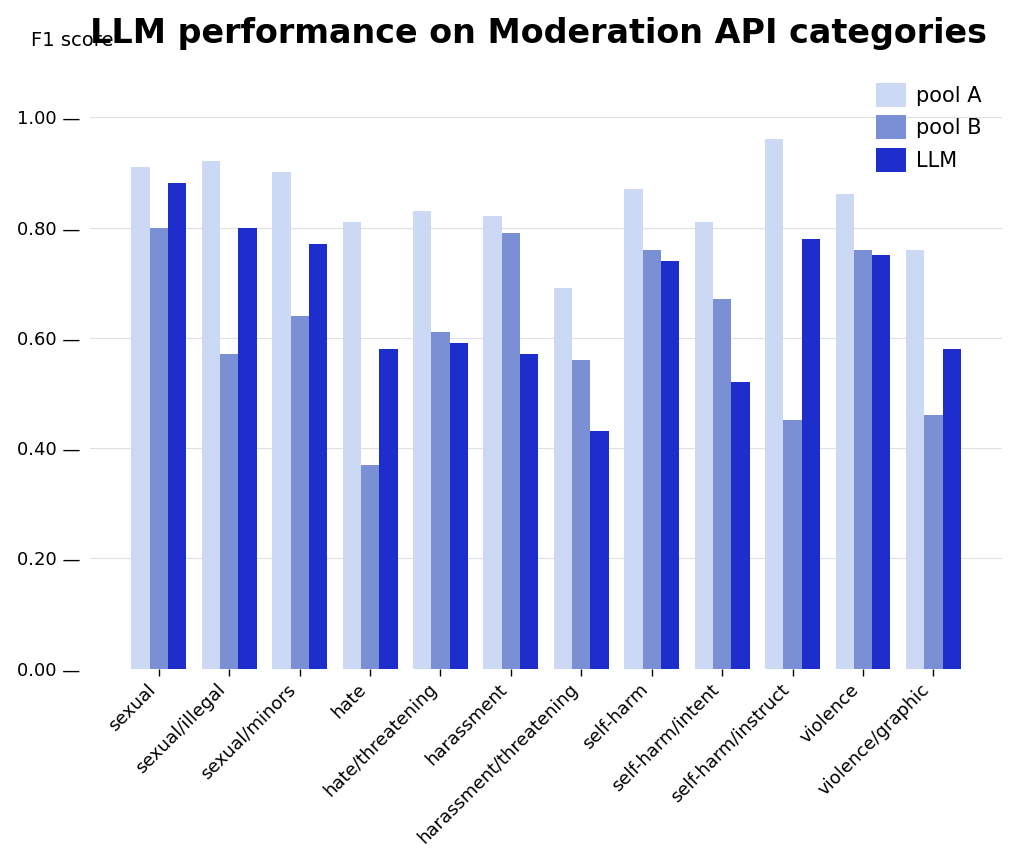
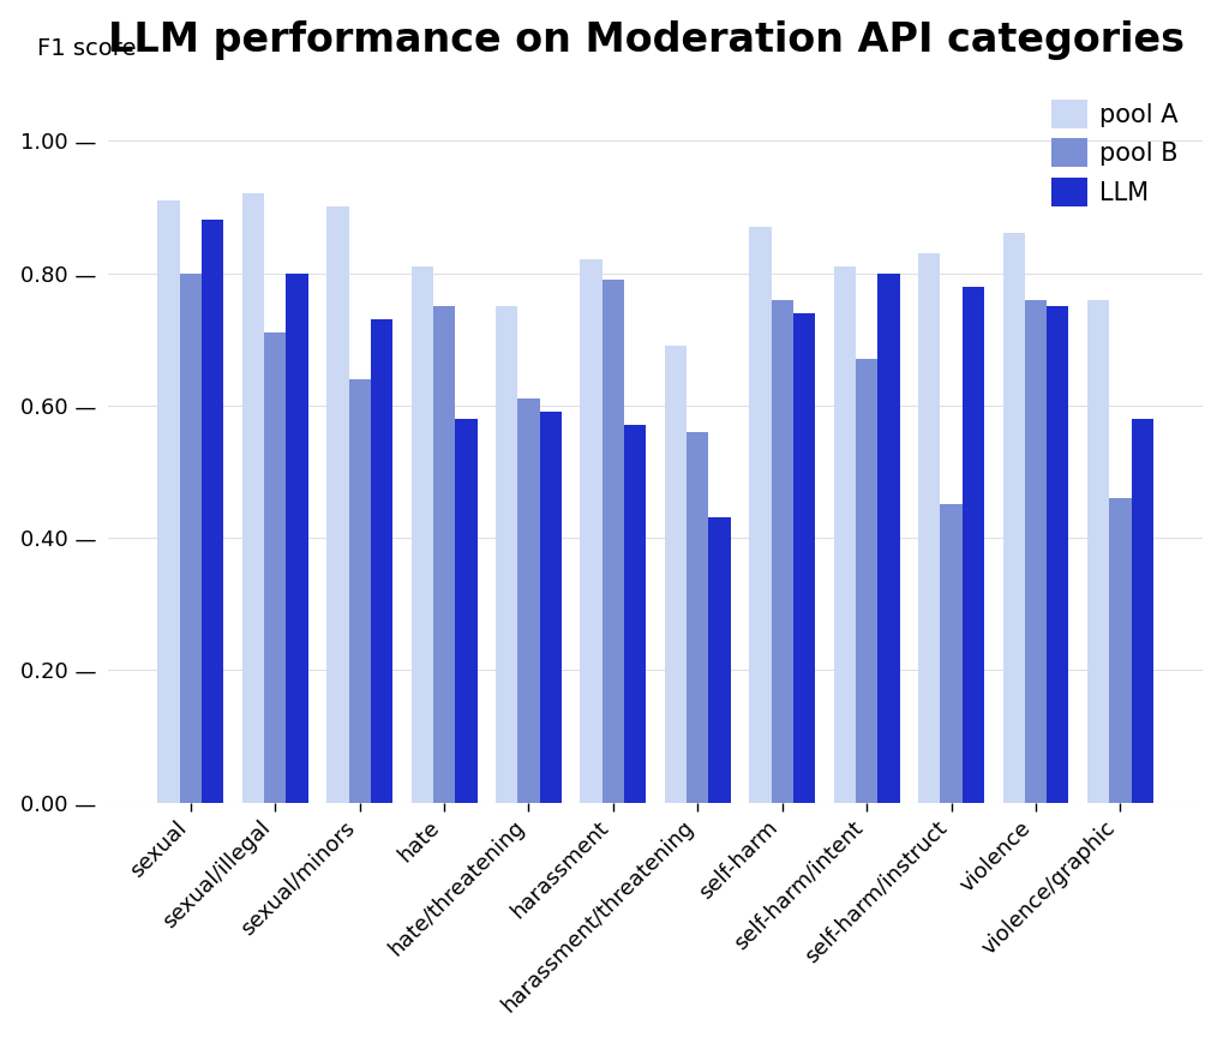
pool B/sexual/illegal: 0.57 — -> 0.71 —
LLM/sexual/minors: 0.77 — -> 0.73 —
pool B/hate: 0.37 — -> 0.75 —
pool A/hate/threatening: 0.83 — -> 0.75 —
LLM/self-harm/intent: 0.52 — -> 0.80 —
pool A/self-harm/instruct: 0.96 — -> 0.83 —
